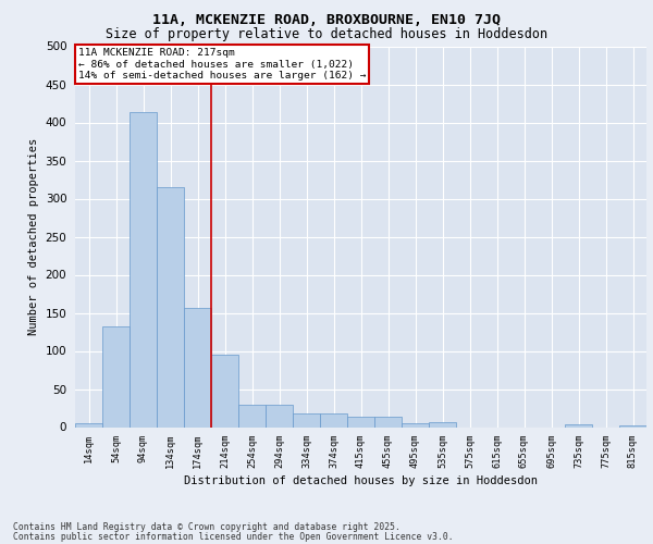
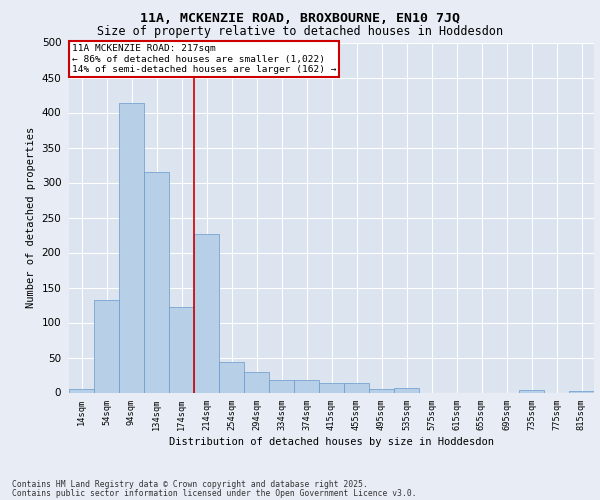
174sqm: 157 -> 122
214sqm: 95 -> 226
254sqm: 29 -> 44
